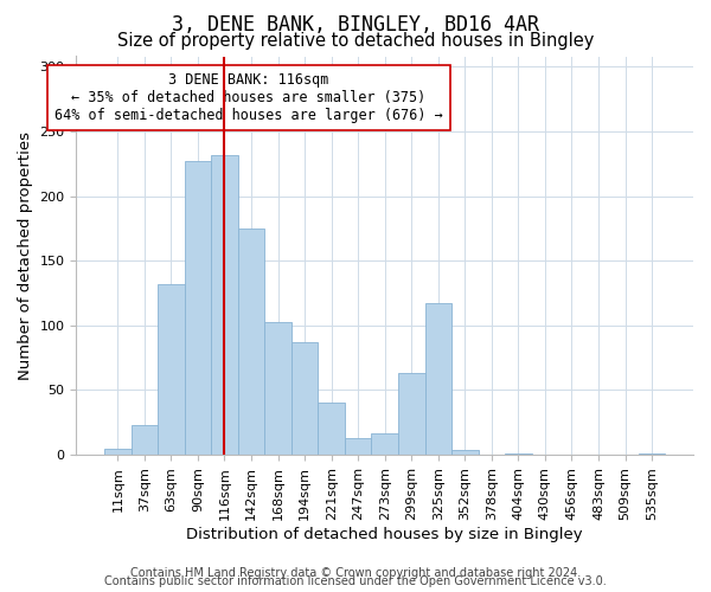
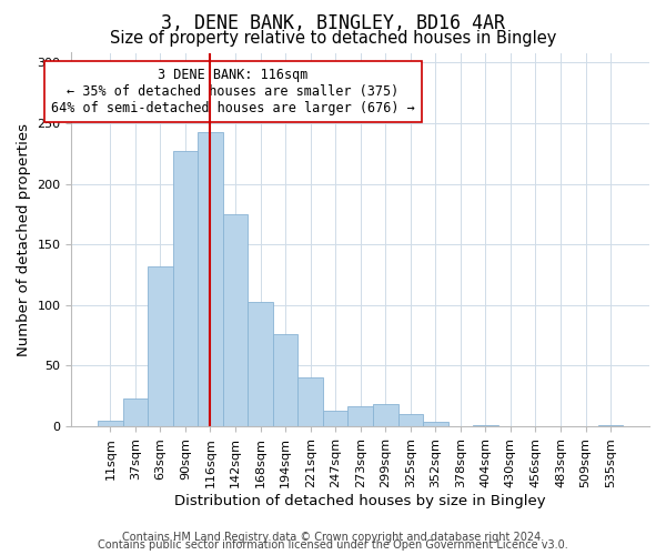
116sqm: 232 -> 243
194sqm: 87 -> 76
299sqm: 63 -> 18
325sqm: 117 -> 10
